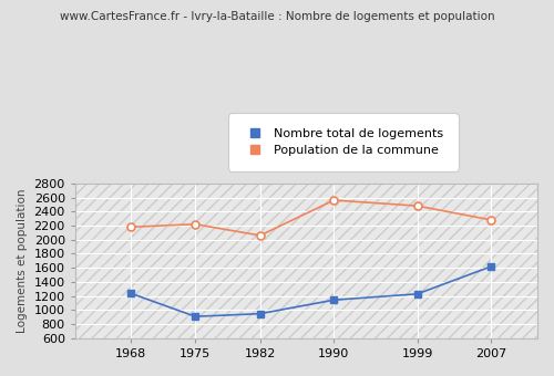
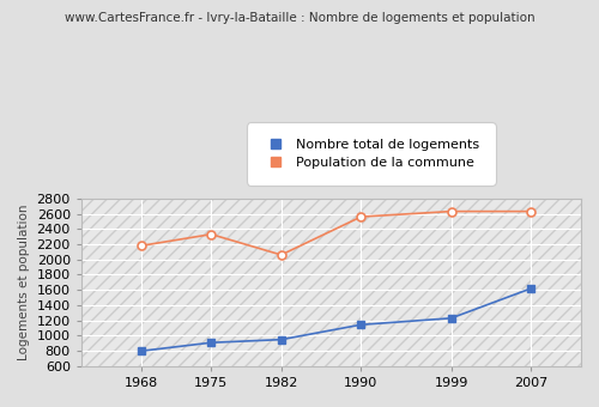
Nombre total de logements/1968: 1240 -> 800
Population de la commune/1975: 2220 -> 2330
Population de la commune/1999: 2480 -> 2630
Population de la commune/2007: 2280 -> 2630
